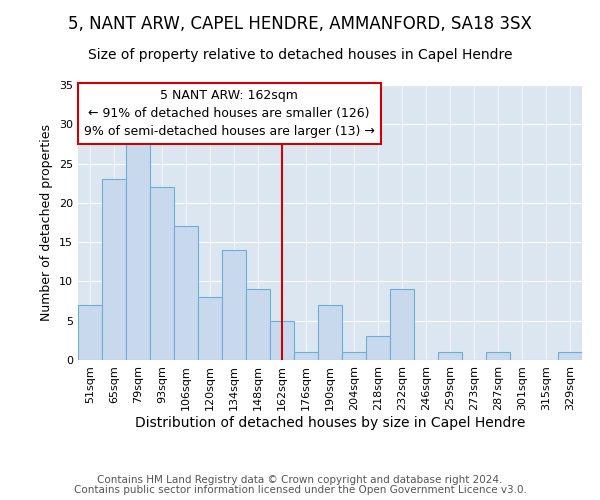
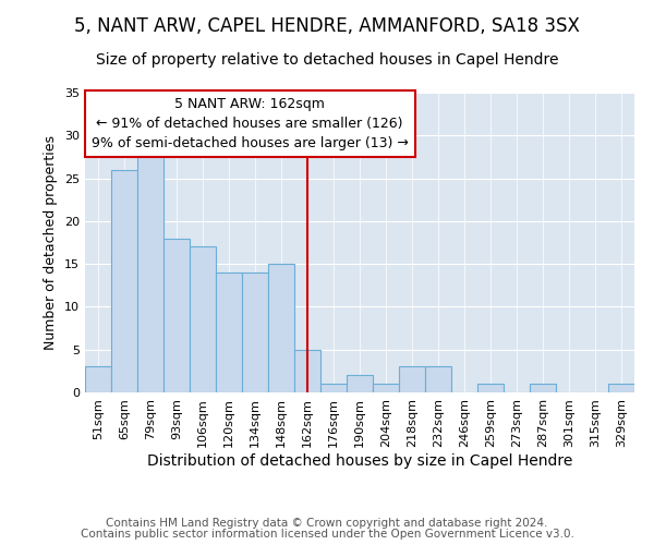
51sqm: 7 -> 3
65sqm: 23 -> 26
93sqm: 22 -> 18
120sqm: 8 -> 14
148sqm: 9 -> 15
190sqm: 7 -> 2
232sqm: 9 -> 3
